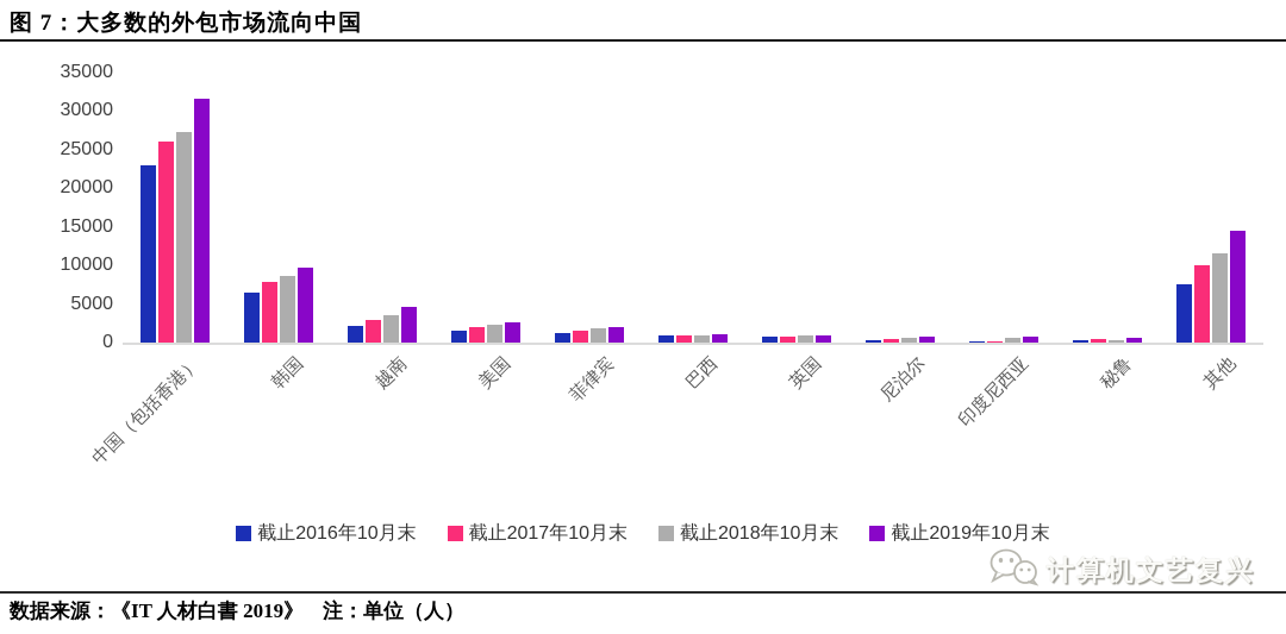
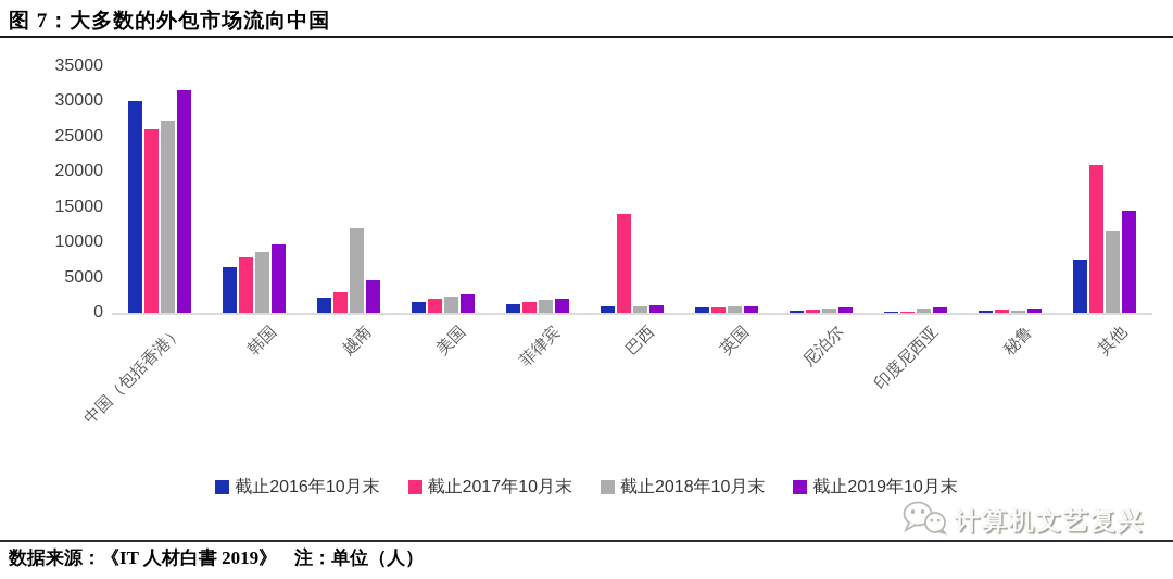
截止2016年10月末/中国（包括香港）: 23000 -> 30000
截止2018年10月末/越南: 4000 -> 12000
截止2017年10月末/巴西: 1000 -> 14000
截止2017年10月末/其他: 10000 -> 21000
